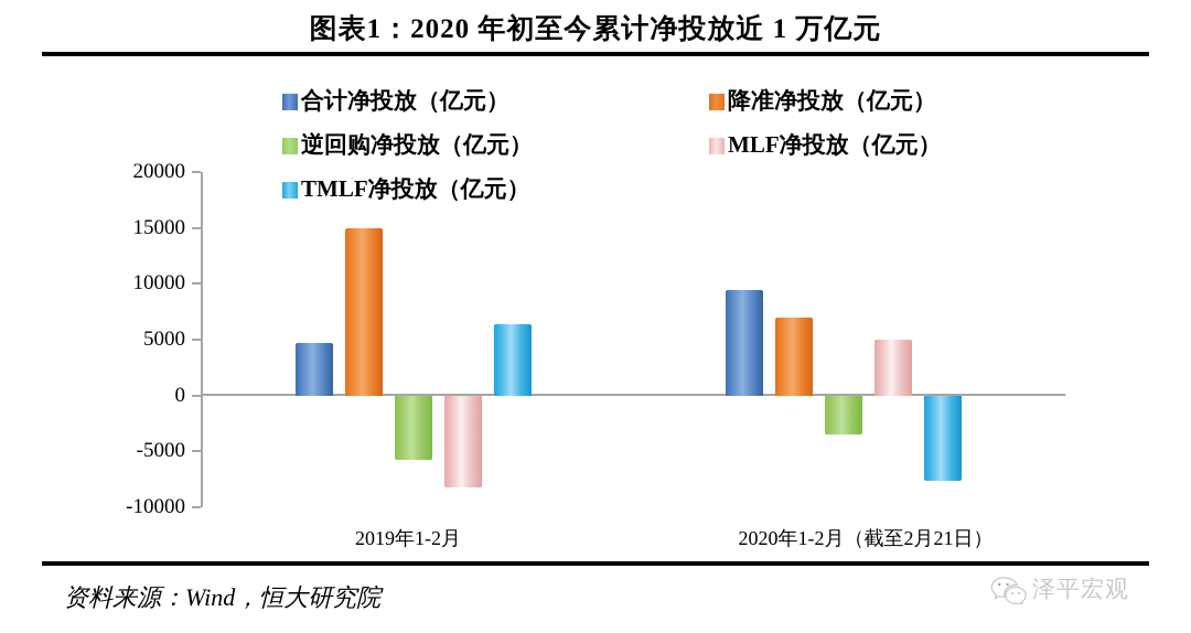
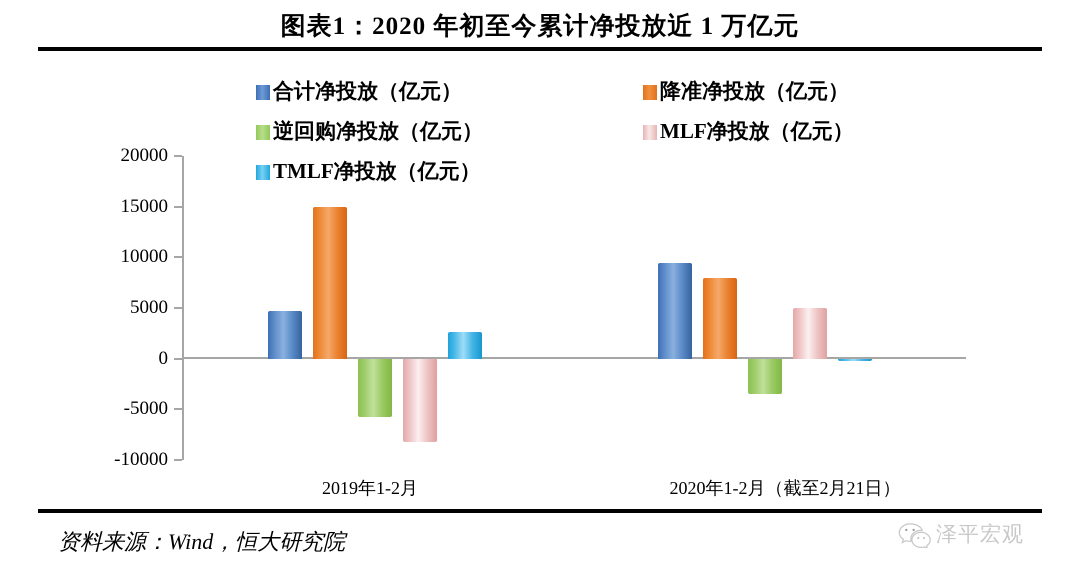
TMLF净投放（亿元）/2019年1-2月: 6400 -> 2600
降准净投放（亿元）/2020年1-2月（截至2月21日）: 7000 -> 8000
TMLF净投放（亿元）/2020年1-2月（截至2月21日）: -7600 -> -200
